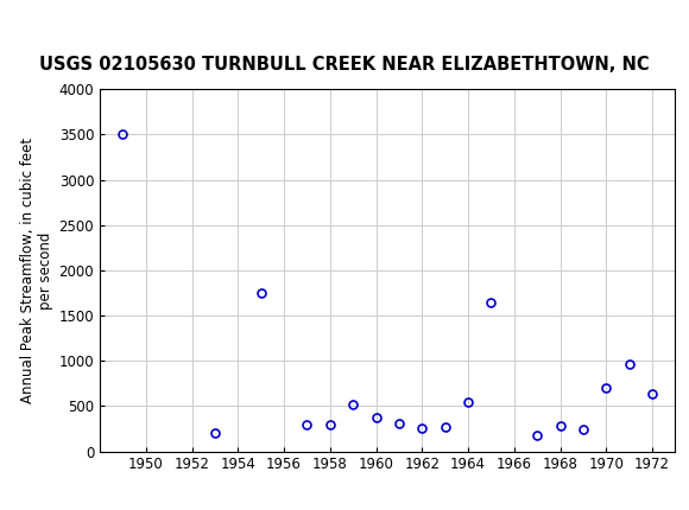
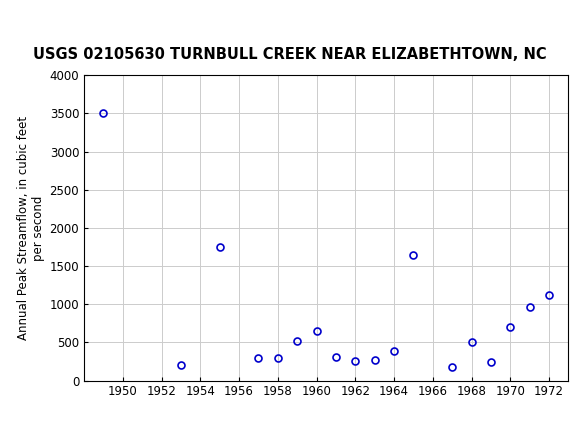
1960: 380 -> 650
1964: 540 -> 390
1968: 280 -> 500
1972: 640 -> 1120
